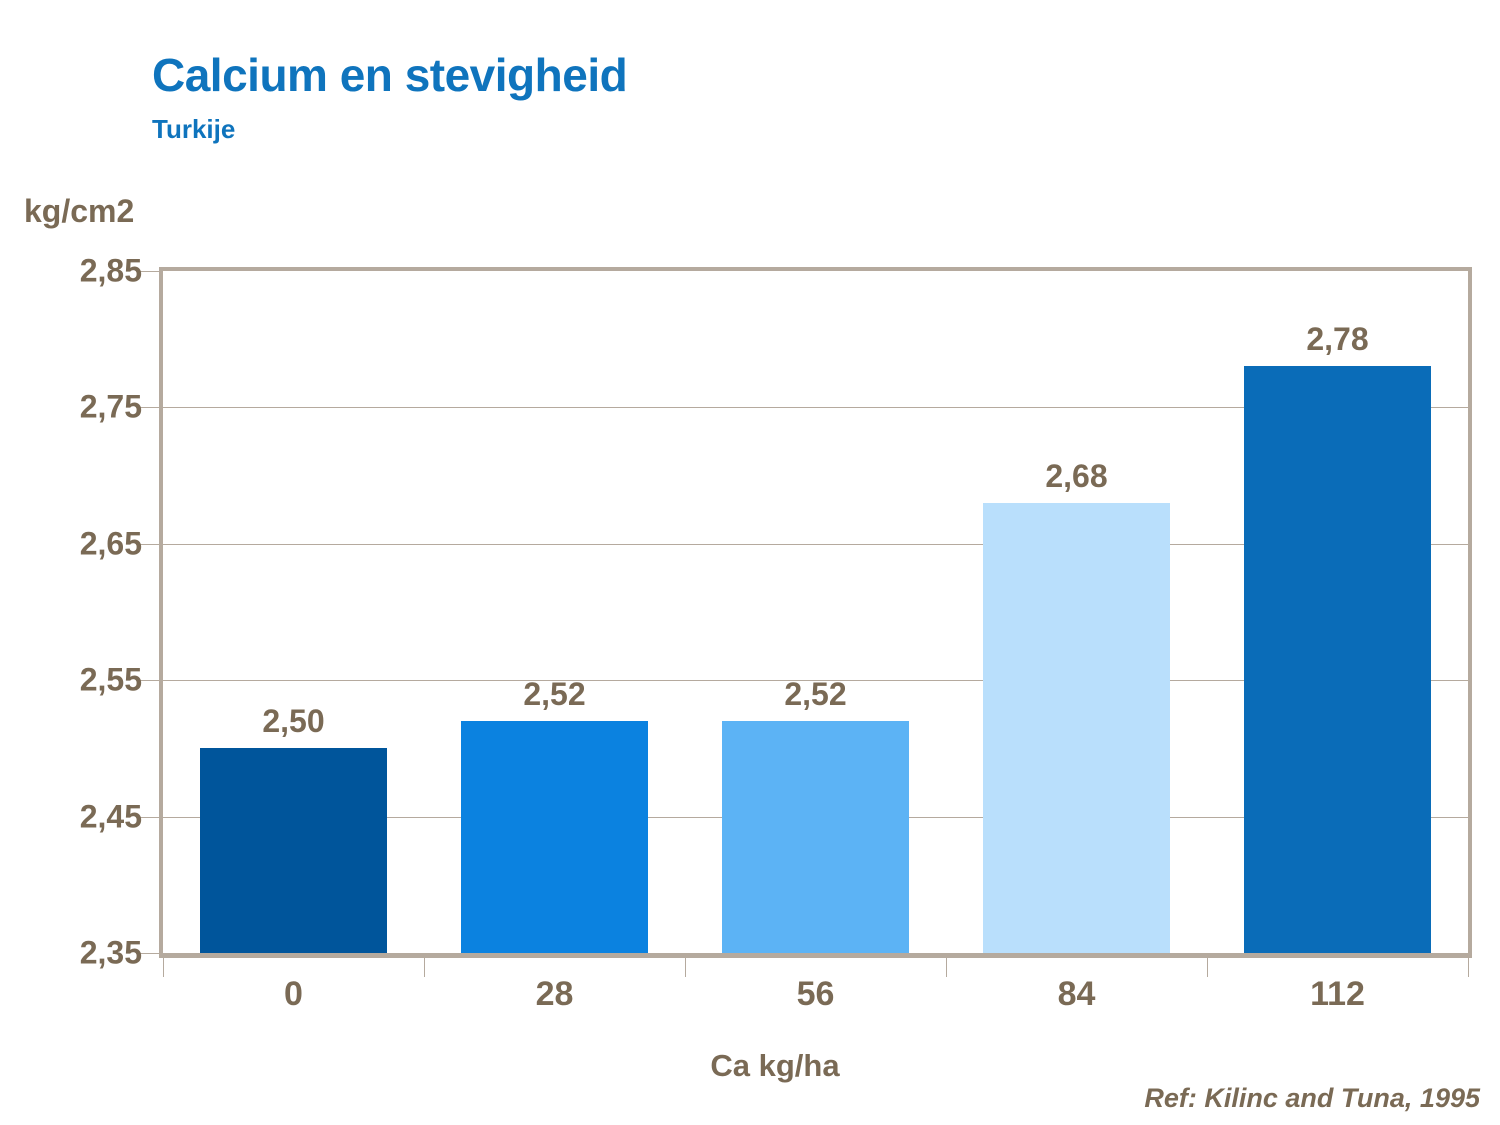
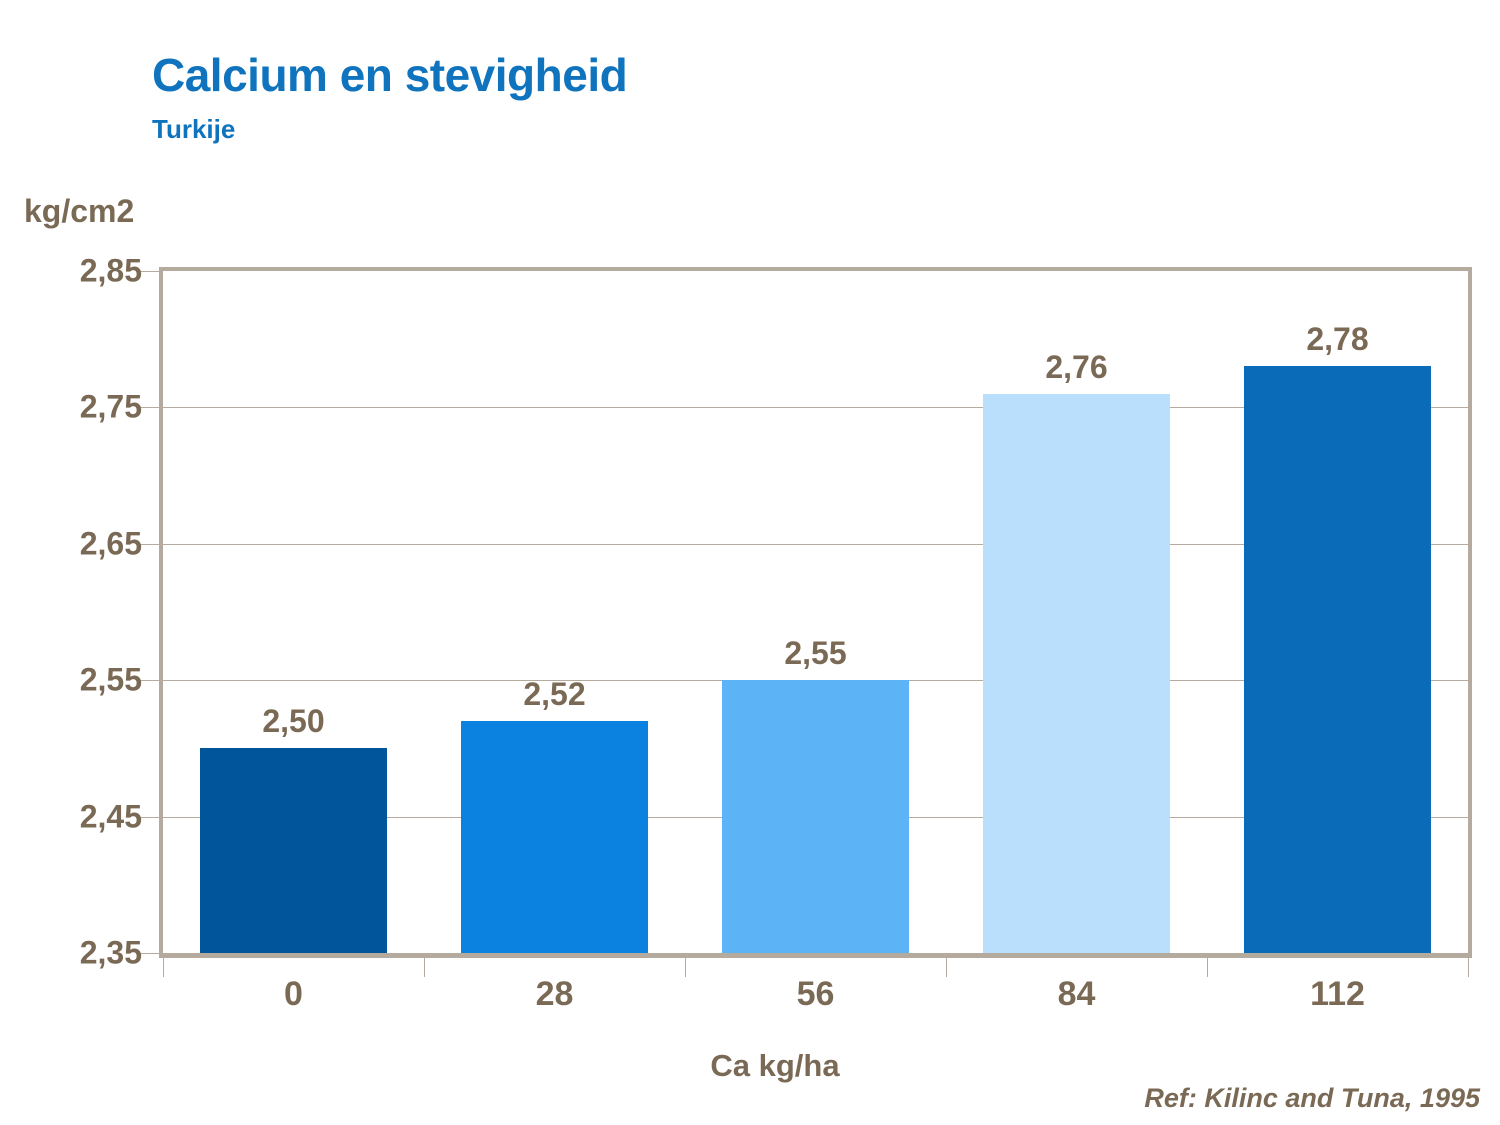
56: 2,52 -> 2,55
84: 2,68 -> 2,76
